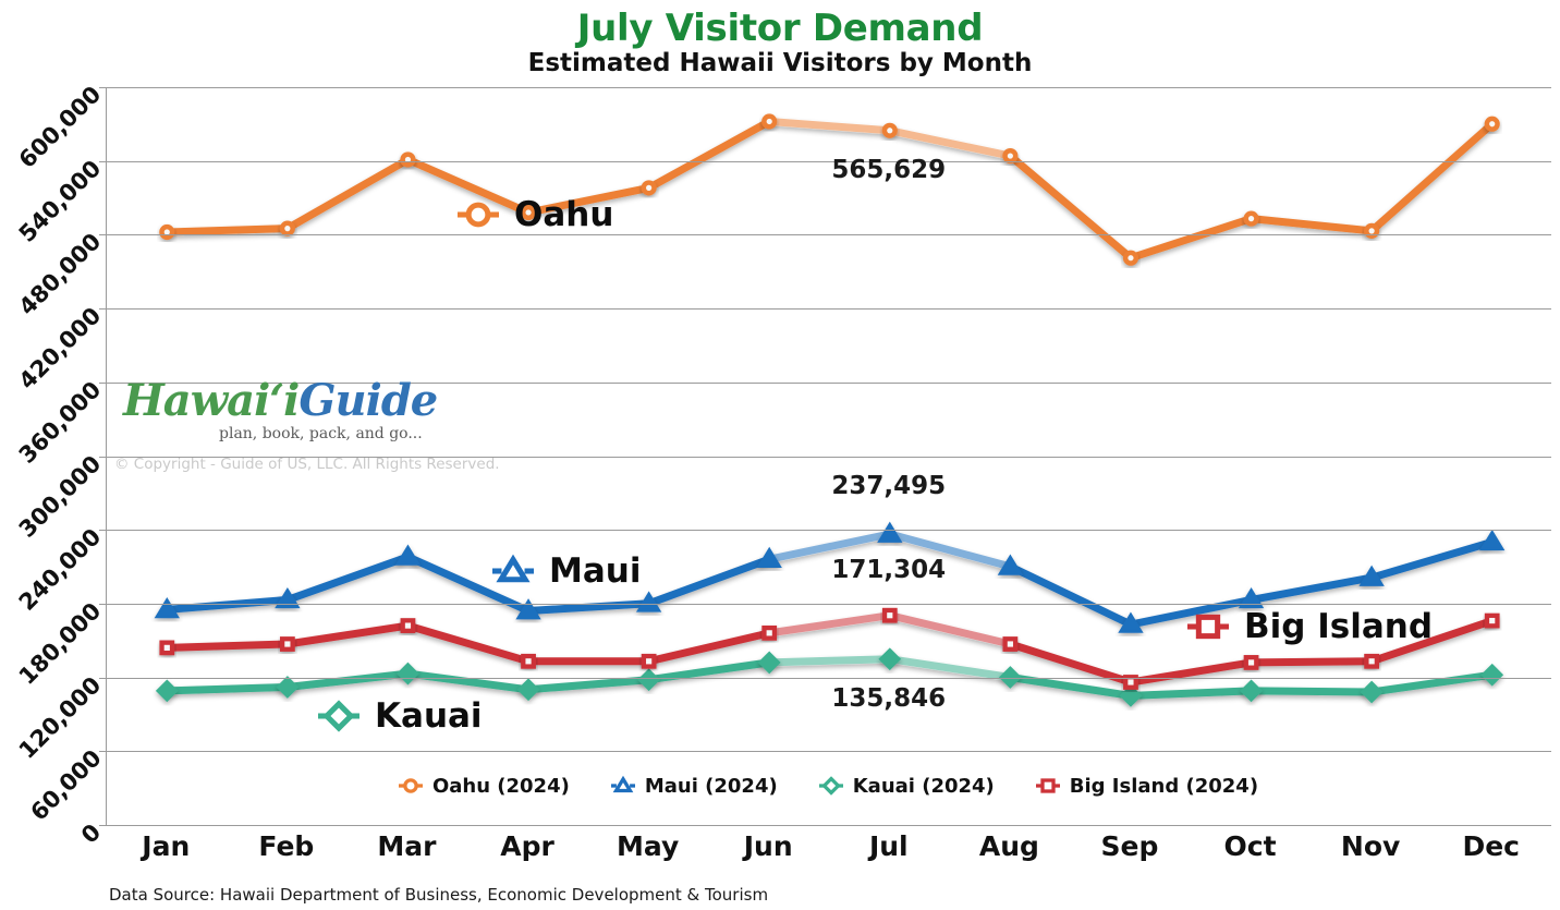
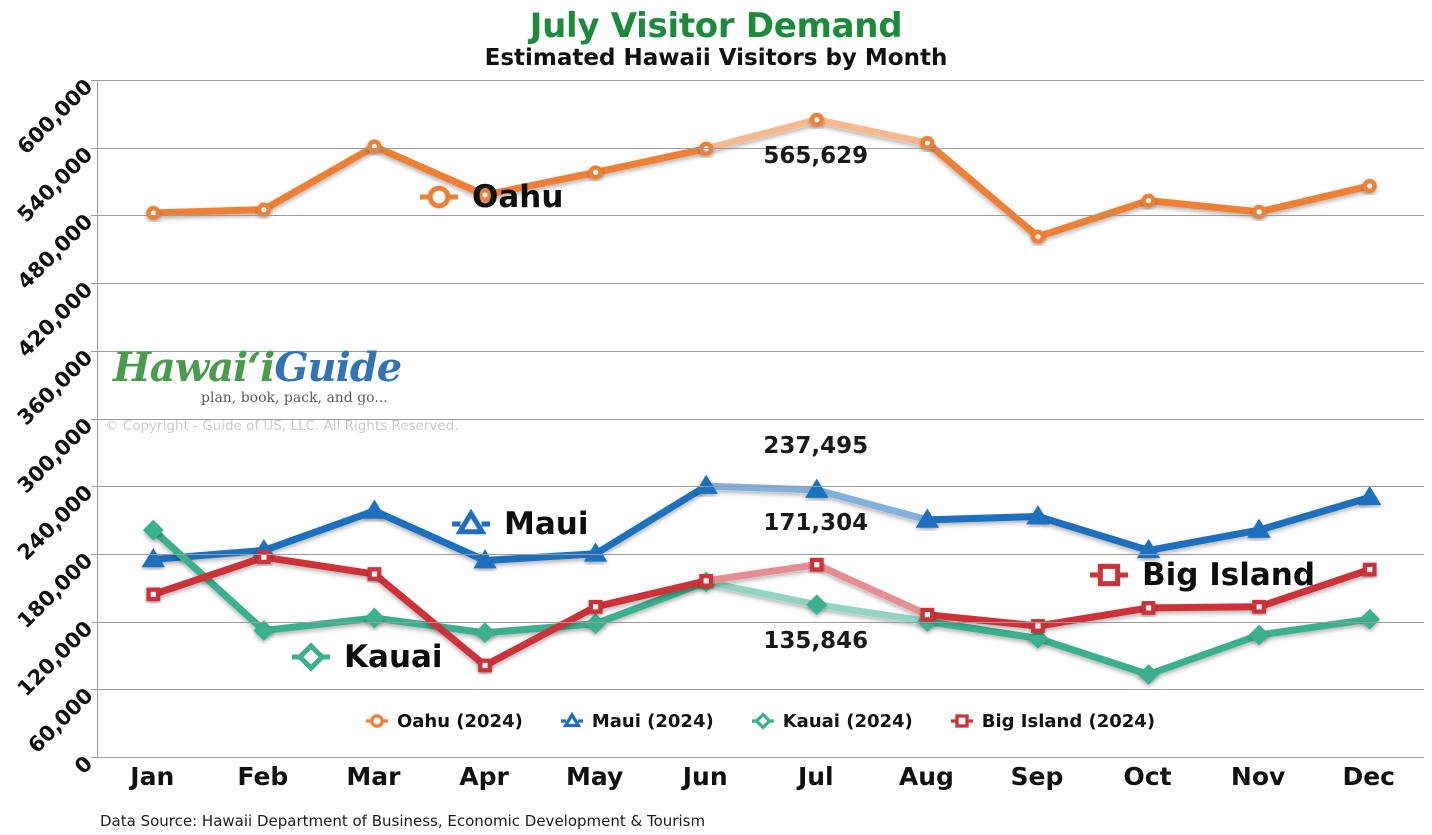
Kauai (2024)/Jan: 110000 -> 202000
Big Island (2024)/Feb: 148000 -> 178000
Big Island (2024)/Apr: 134000 -> 82000
Oahu (2024)/Jun: 573000 -> 540000
Maui (2024)/Jun: 217000 -> 241000
Kauai (2024)/Jun: 133000 -> 156000
Big Island (2024)/Aug: 148000 -> 127000
Maui (2024)/Sep: 164000 -> 214000
Kauai (2024)/Oct: 110000 -> 74000
Oahu (2024)/Dec: 571000 -> 507000
